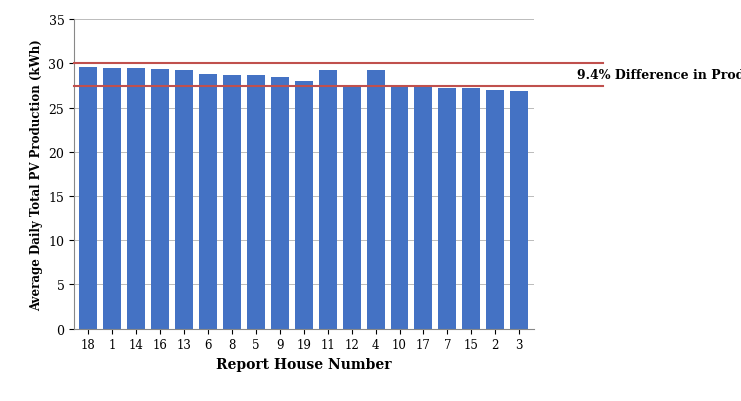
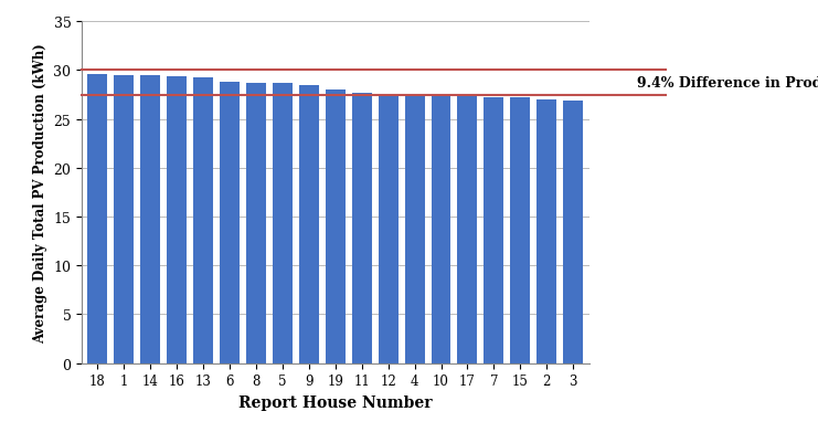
11: 29.2 -> 27.6
4: 29.2 -> 27.6
